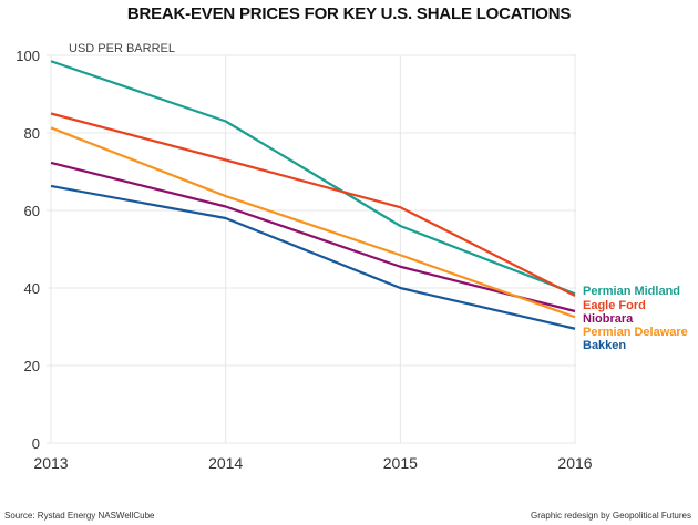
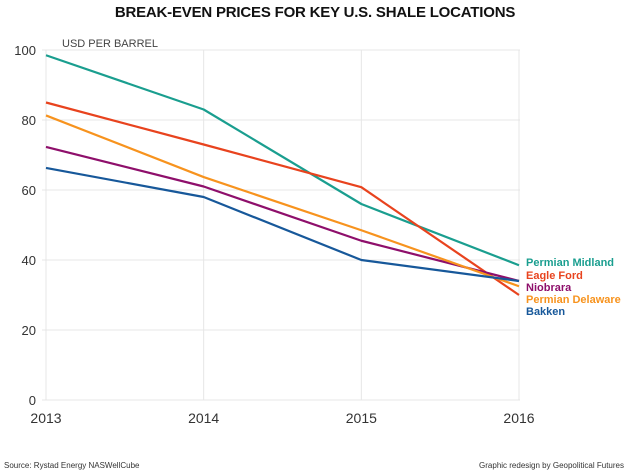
Eagle Ford/2016: 38 -> 30
Bakken/2016: 30 -> 34
